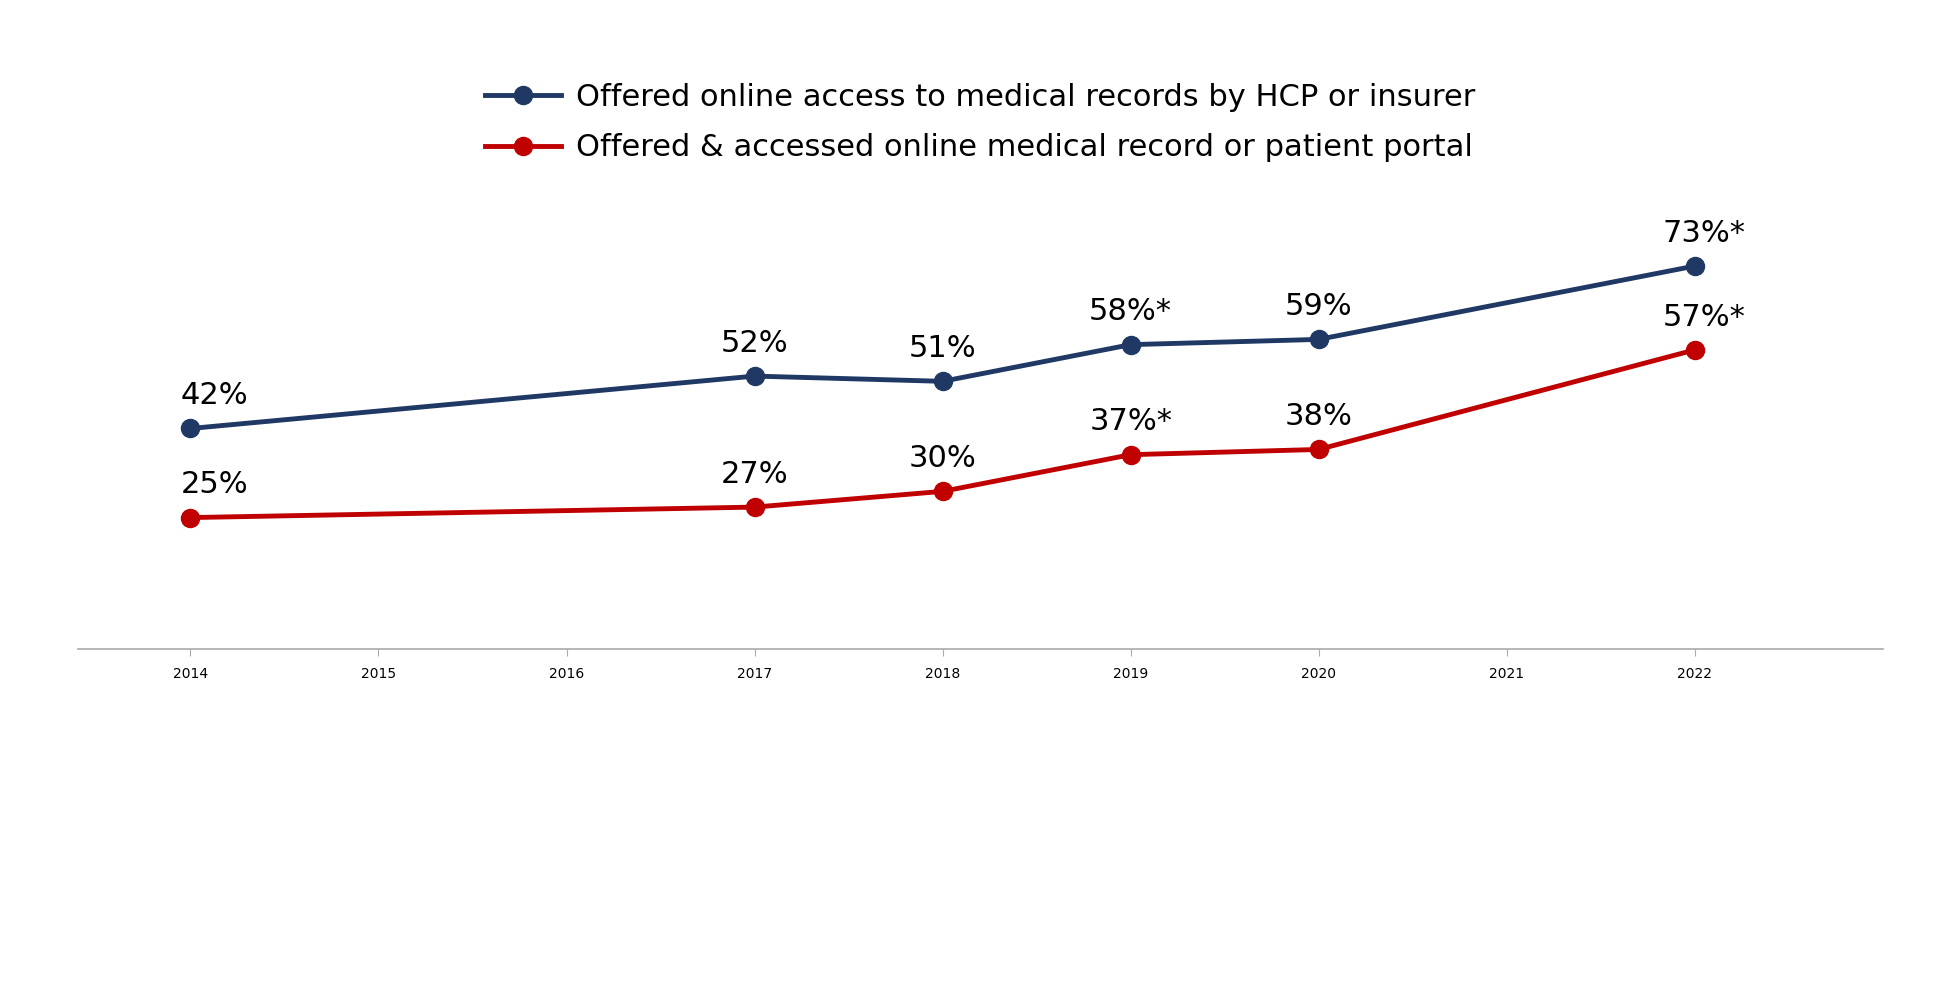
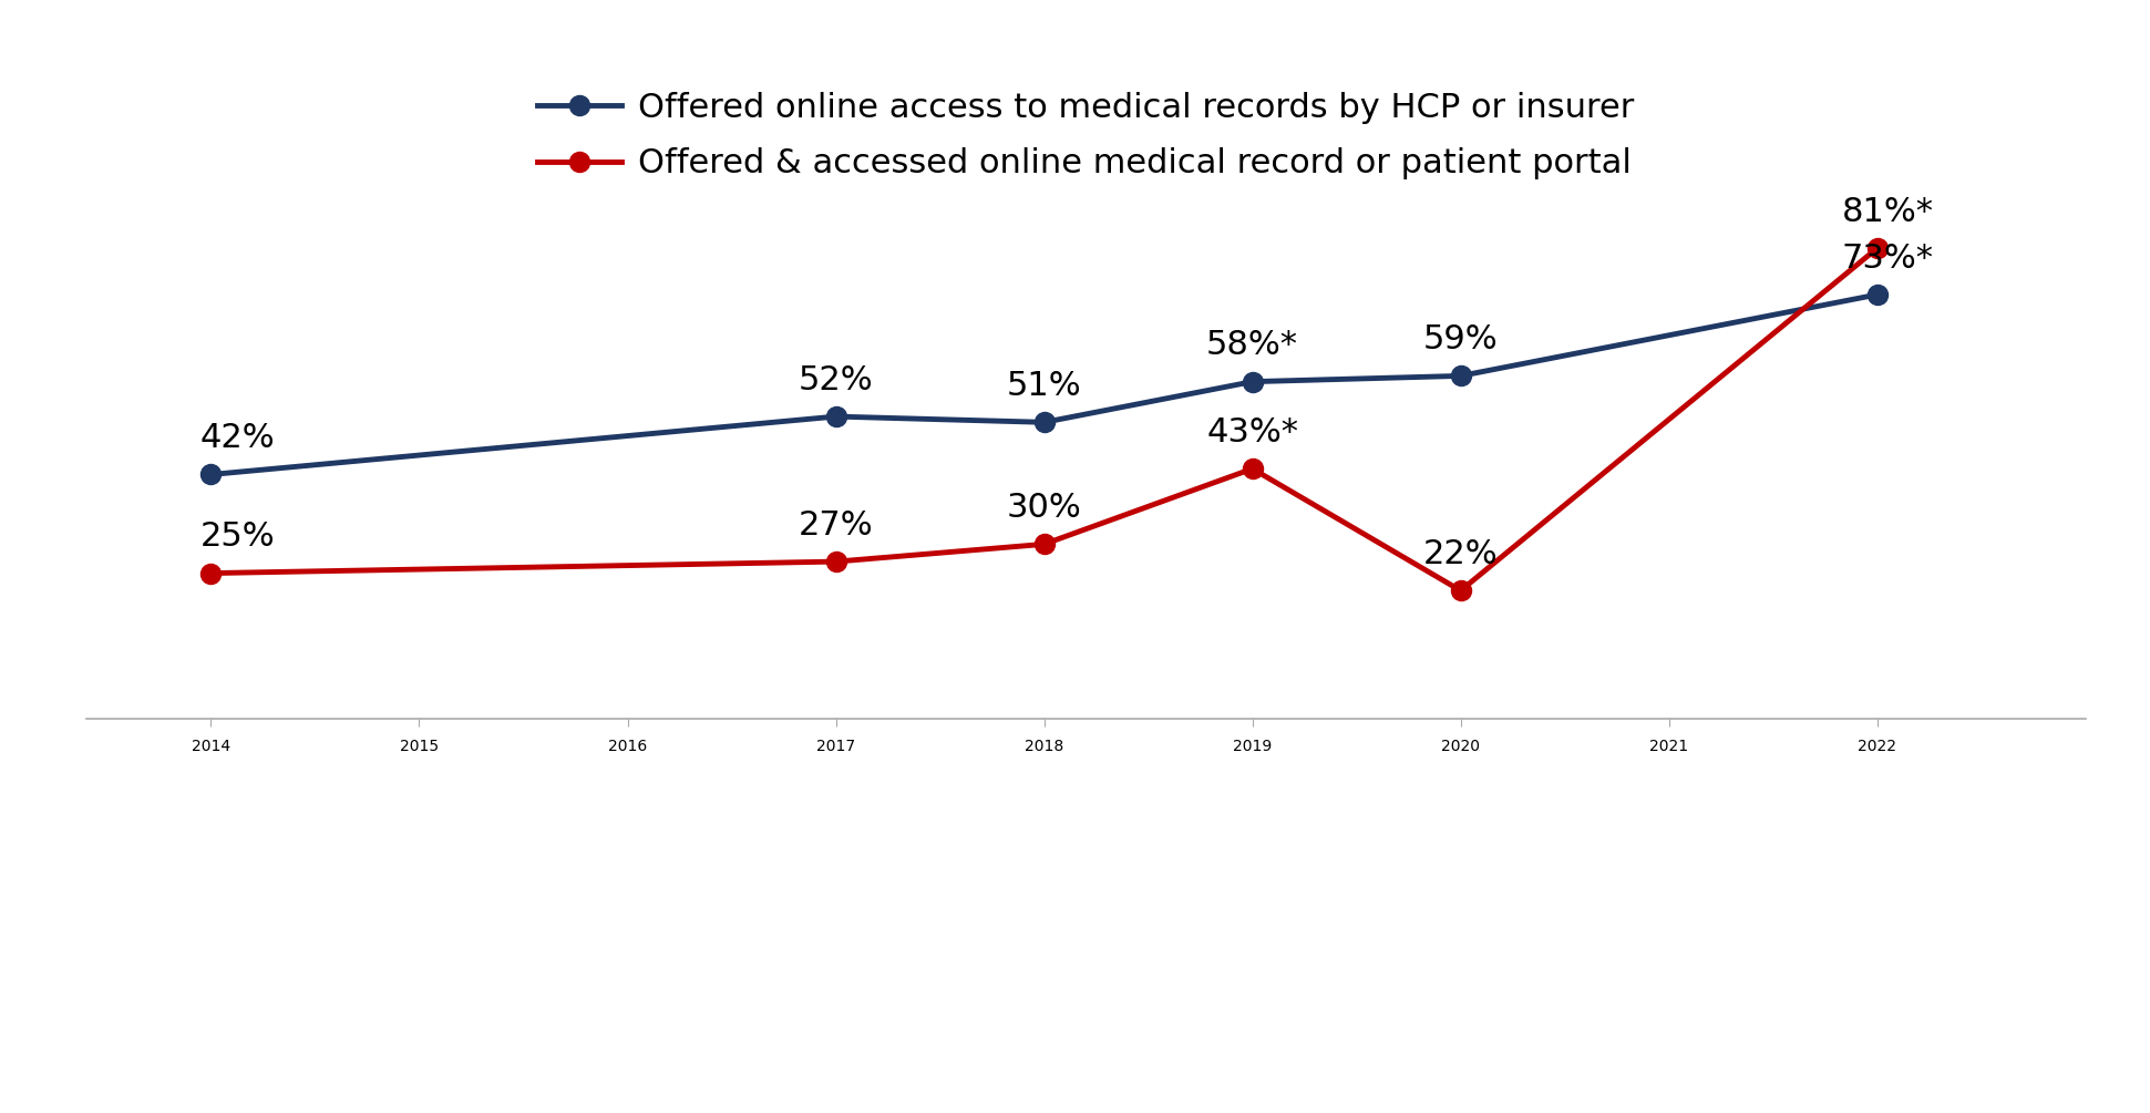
Offered & accessed online medical record or patient portal/2019: 37%* -> 43%*
Offered & accessed online medical record or patient portal/2020: 38% -> 22%
Offered & accessed online medical record or patient portal/2022: 57%* -> 81%*
